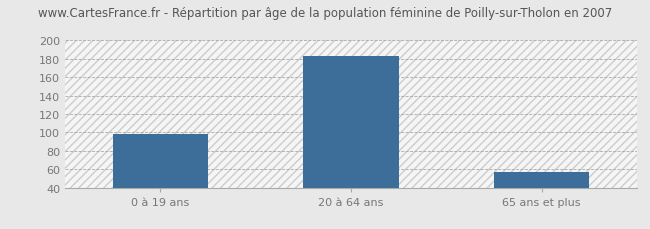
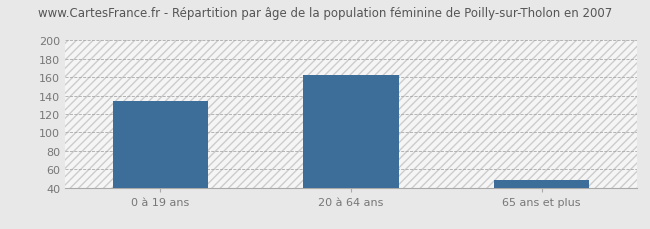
0 à 19 ans: 98 -> 134
20 à 64 ans: 183 -> 162
65 ans et plus: 57 -> 48
